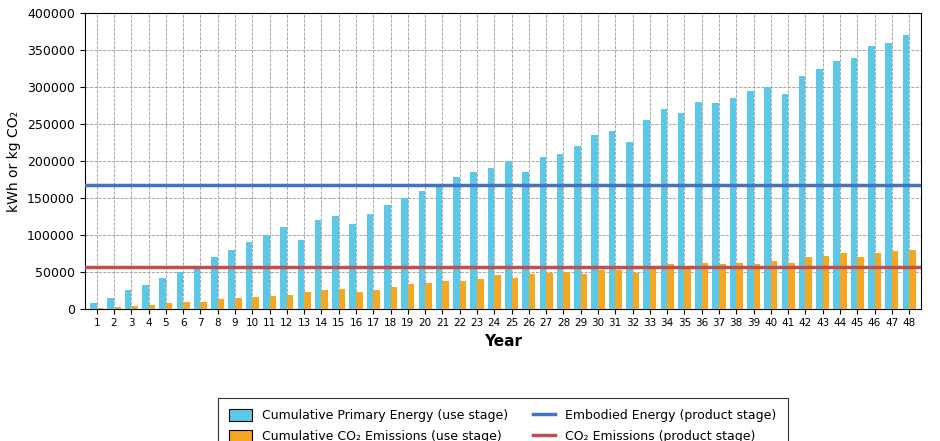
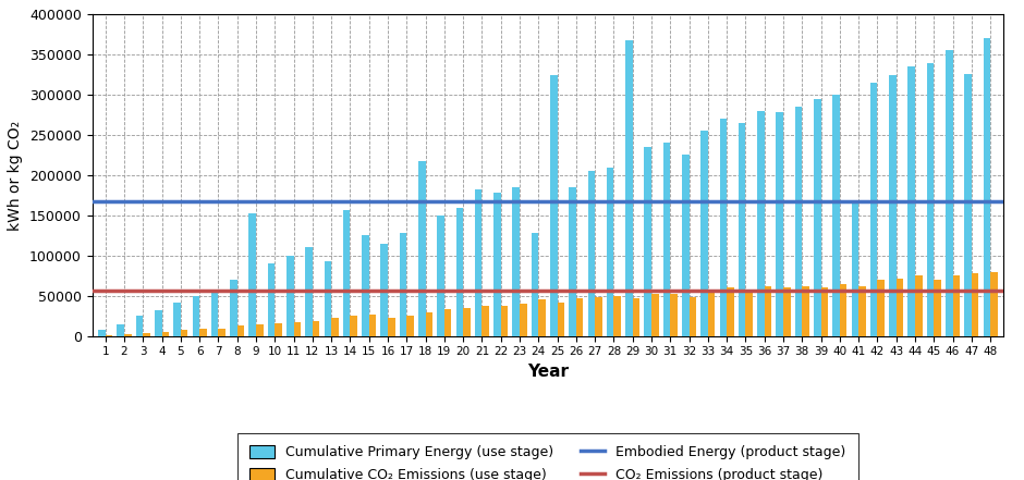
Cumulative Primary Energy (use stage)/9: 80000 -> 152000
Cumulative Primary Energy (use stage)/14: 120000 -> 156000
Cumulative Primary Energy (use stage)/18: 140000 -> 218000
Cumulative Primary Energy (use stage)/21: 165000 -> 182000
Cumulative Primary Energy (use stage)/24: 190000 -> 128000
Cumulative Primary Energy (use stage)/25: 200000 -> 324000
Cumulative Primary Energy (use stage)/29: 220000 -> 368000
Cumulative Primary Energy (use stage)/41: 290000 -> 168000
Cumulative Primary Energy (use stage)/47: 360000 -> 326000
